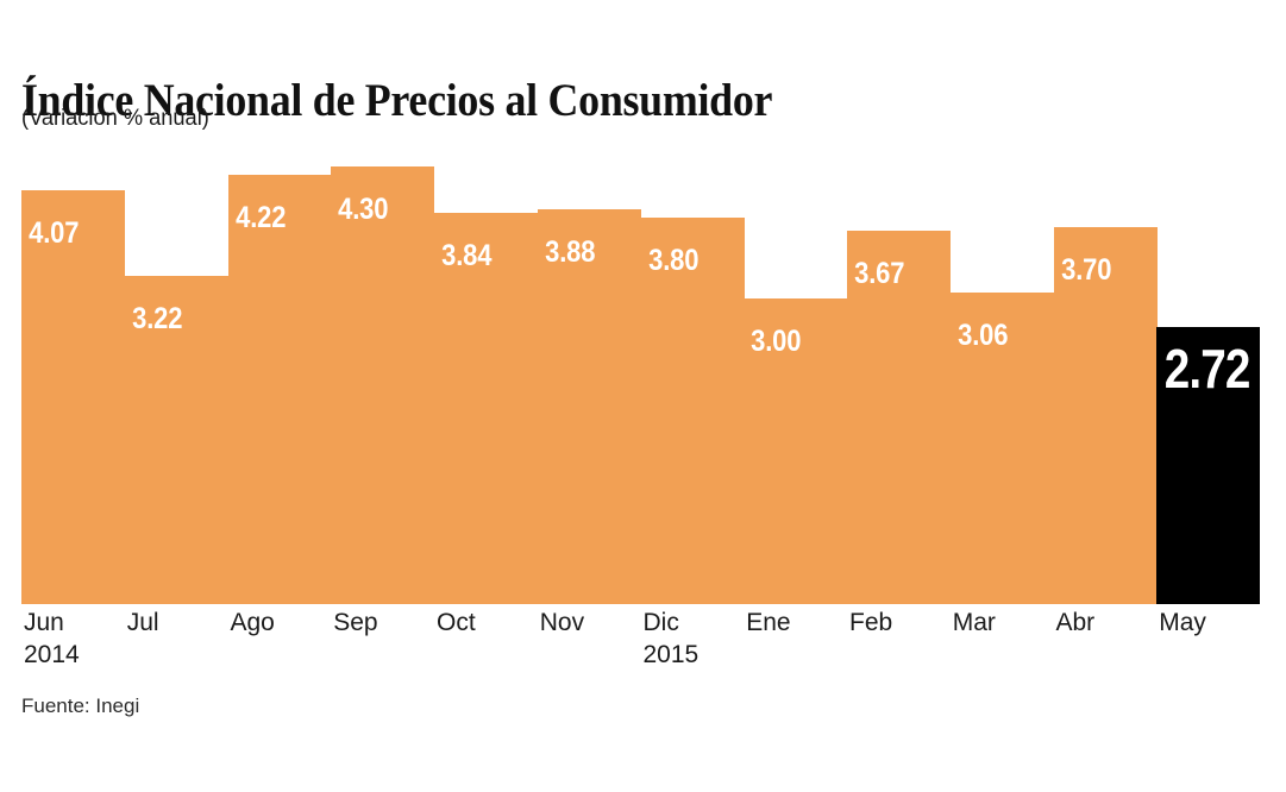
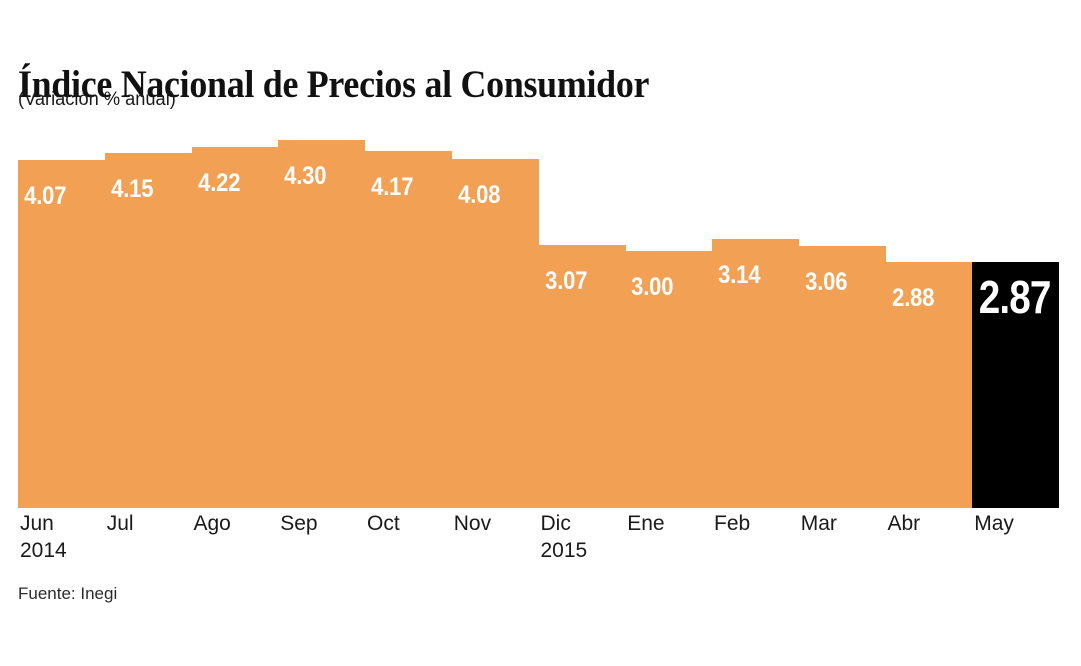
Jul: 3.22 -> 4.15
Oct: 3.84 -> 4.17
Nov: 3.88 -> 4.08
Dic: 3.80 -> 3.07
Feb: 3.67 -> 3.14
Abr: 3.70 -> 2.88
May: 2.72 -> 2.87
